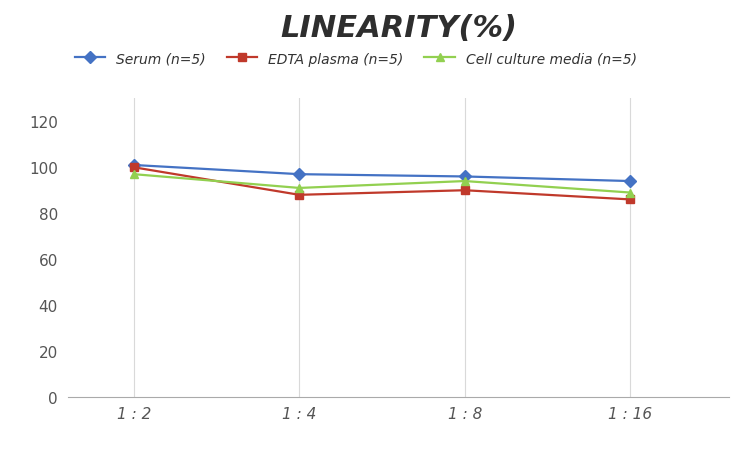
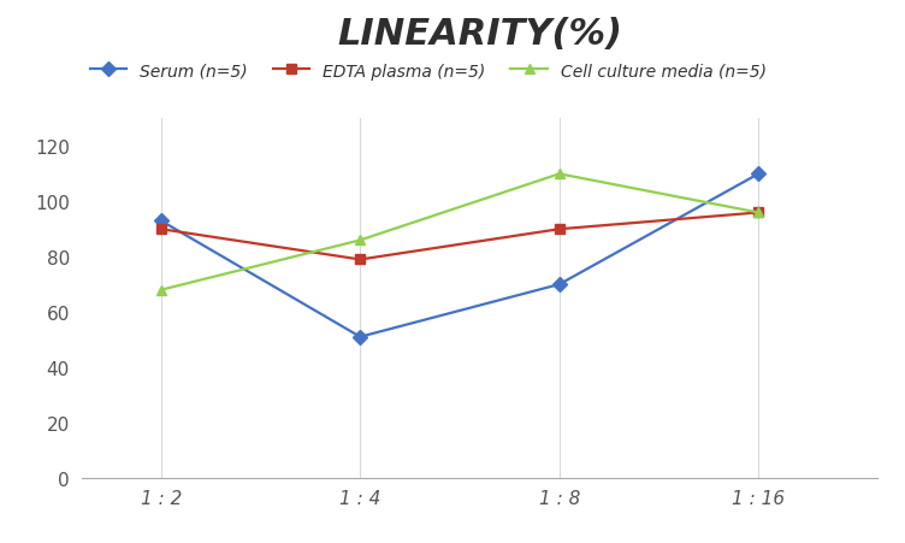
Serum (n=5)/1 : 2: 101 -> 93
EDTA plasma (n=5)/1 : 2: 100 -> 90
Cell culture media (n=5)/1 : 2: 97 -> 68
Serum (n=5)/1 : 4: 97 -> 51
EDTA plasma (n=5)/1 : 4: 88 -> 79
Cell culture media (n=5)/1 : 4: 91 -> 86
Serum (n=5)/1 : 8: 96 -> 70
Cell culture media (n=5)/1 : 8: 94 -> 110
Serum (n=5)/1 : 16: 94 -> 110
EDTA plasma (n=5)/1 : 16: 86 -> 96
Cell culture media (n=5)/1 : 16: 89 -> 96
